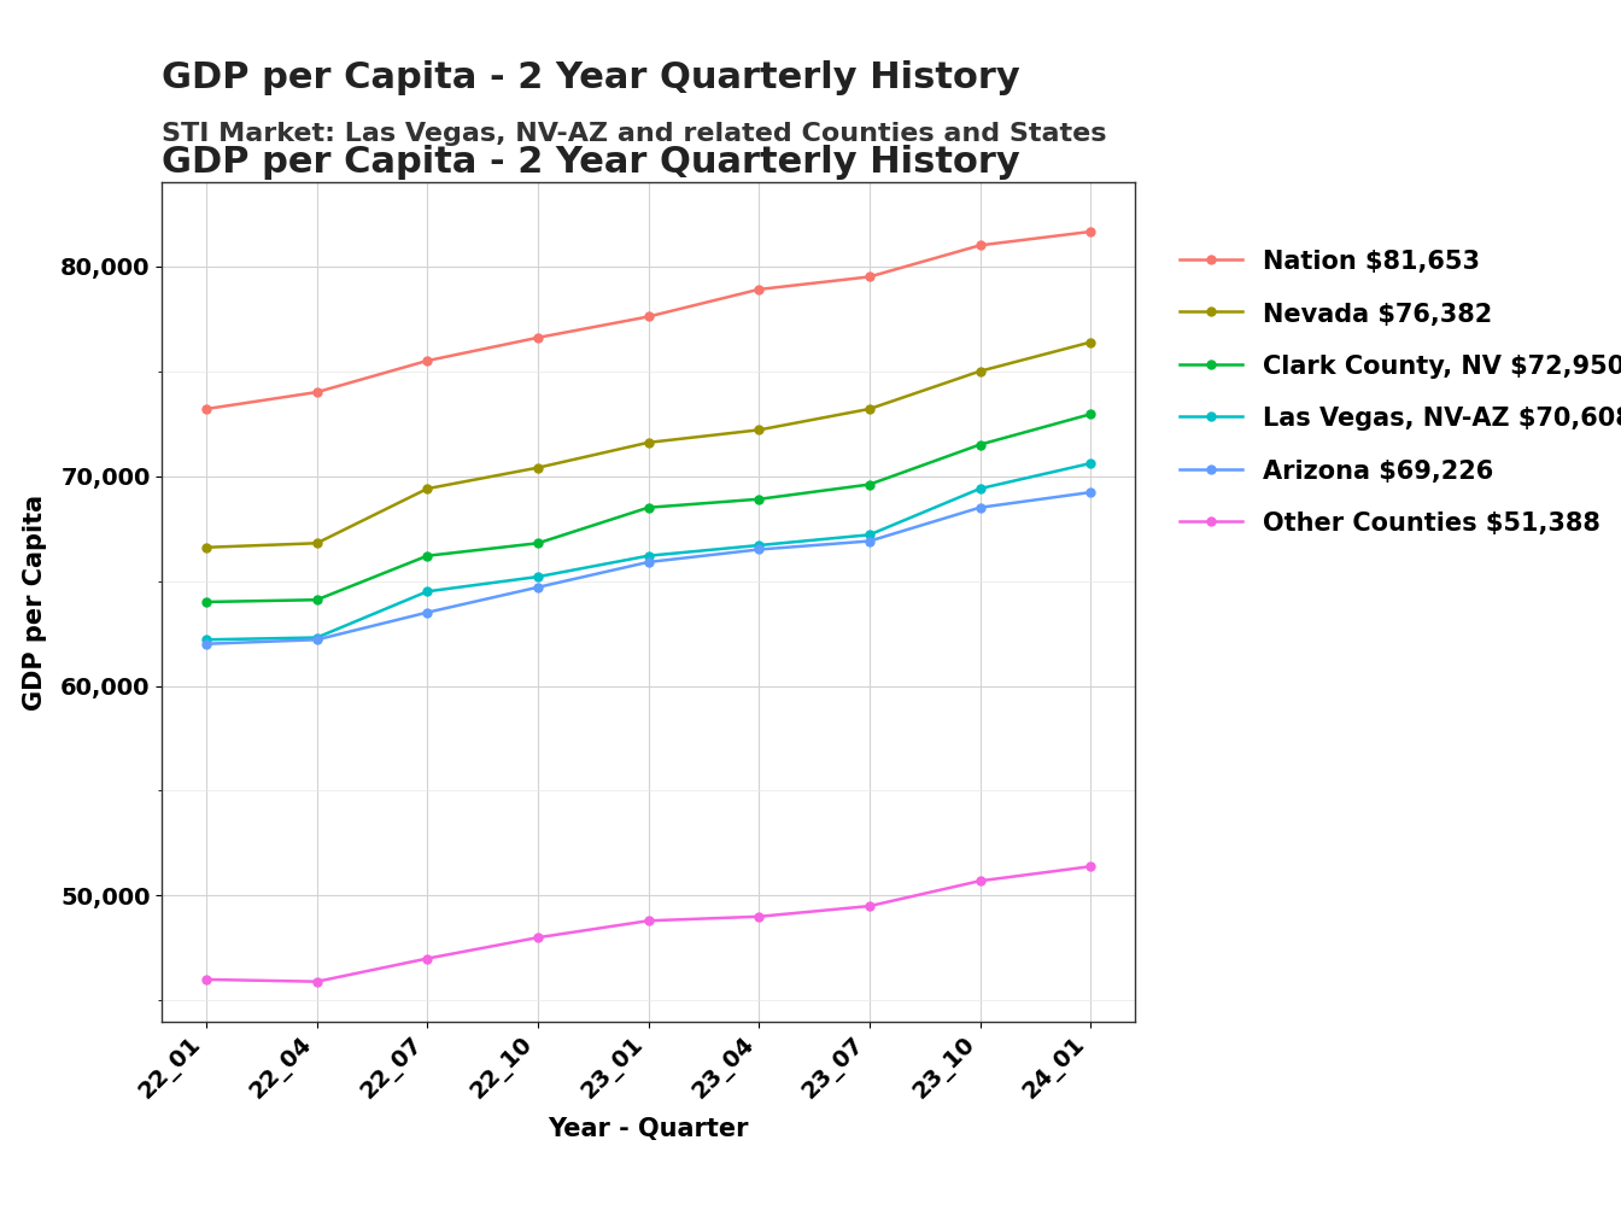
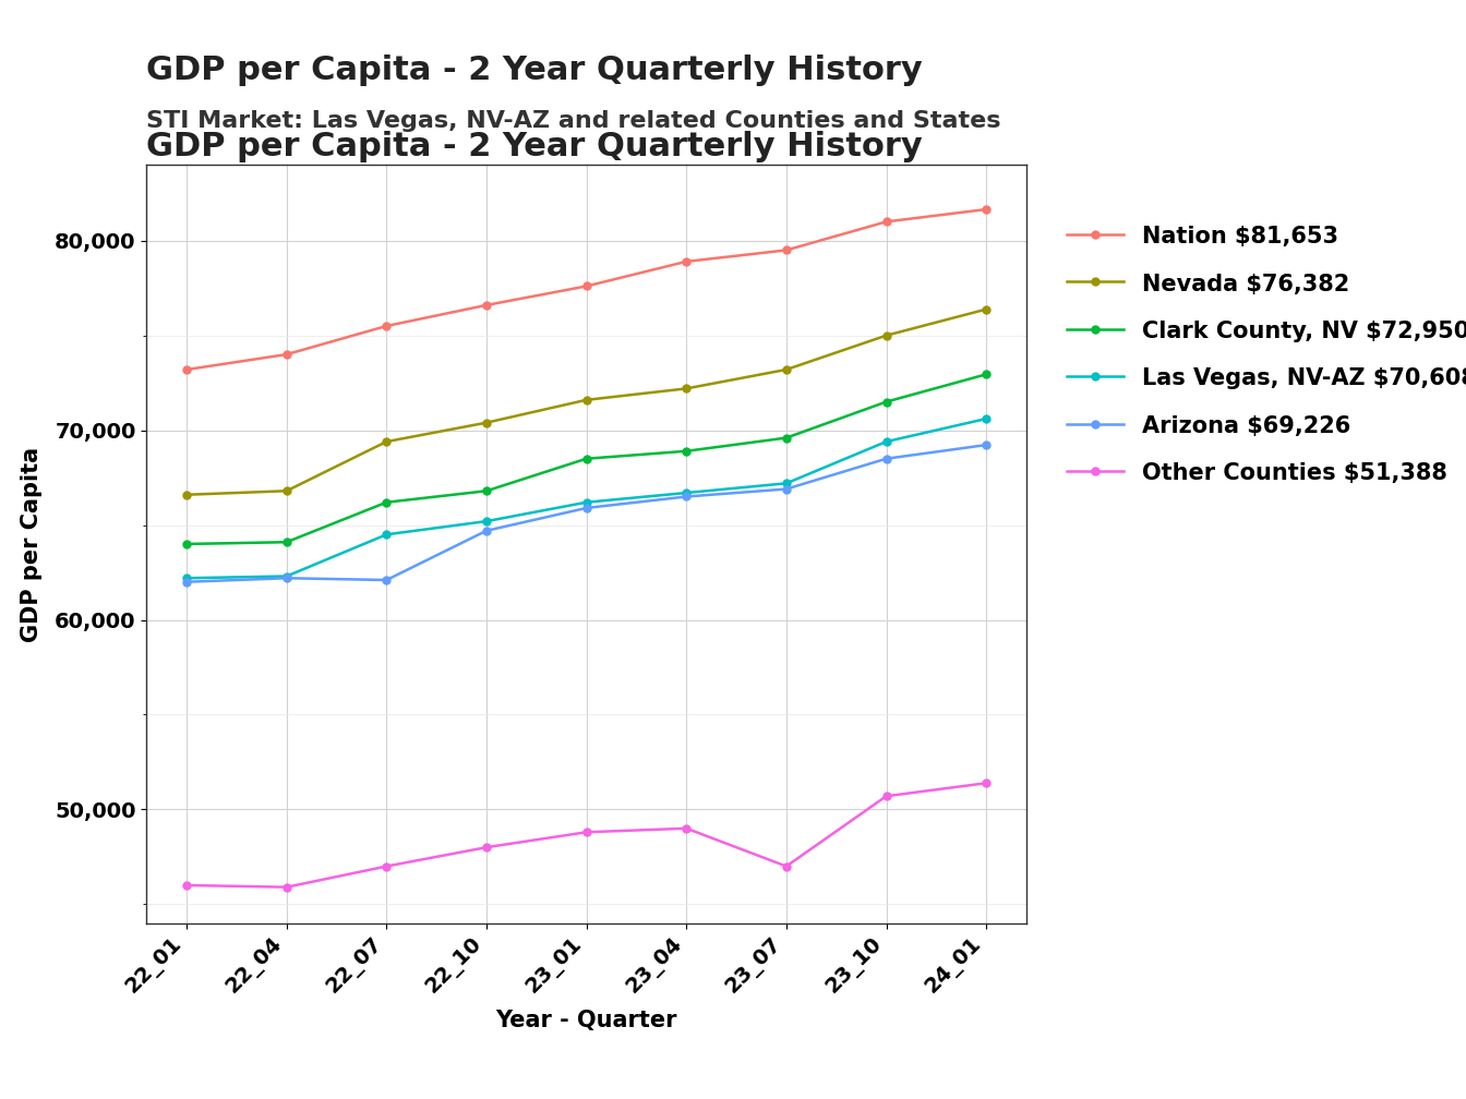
Arizona $69,226/22_07: 63,500 -> 62,100
Other Counties $51,388/23_07: 49,500 -> 47,000
